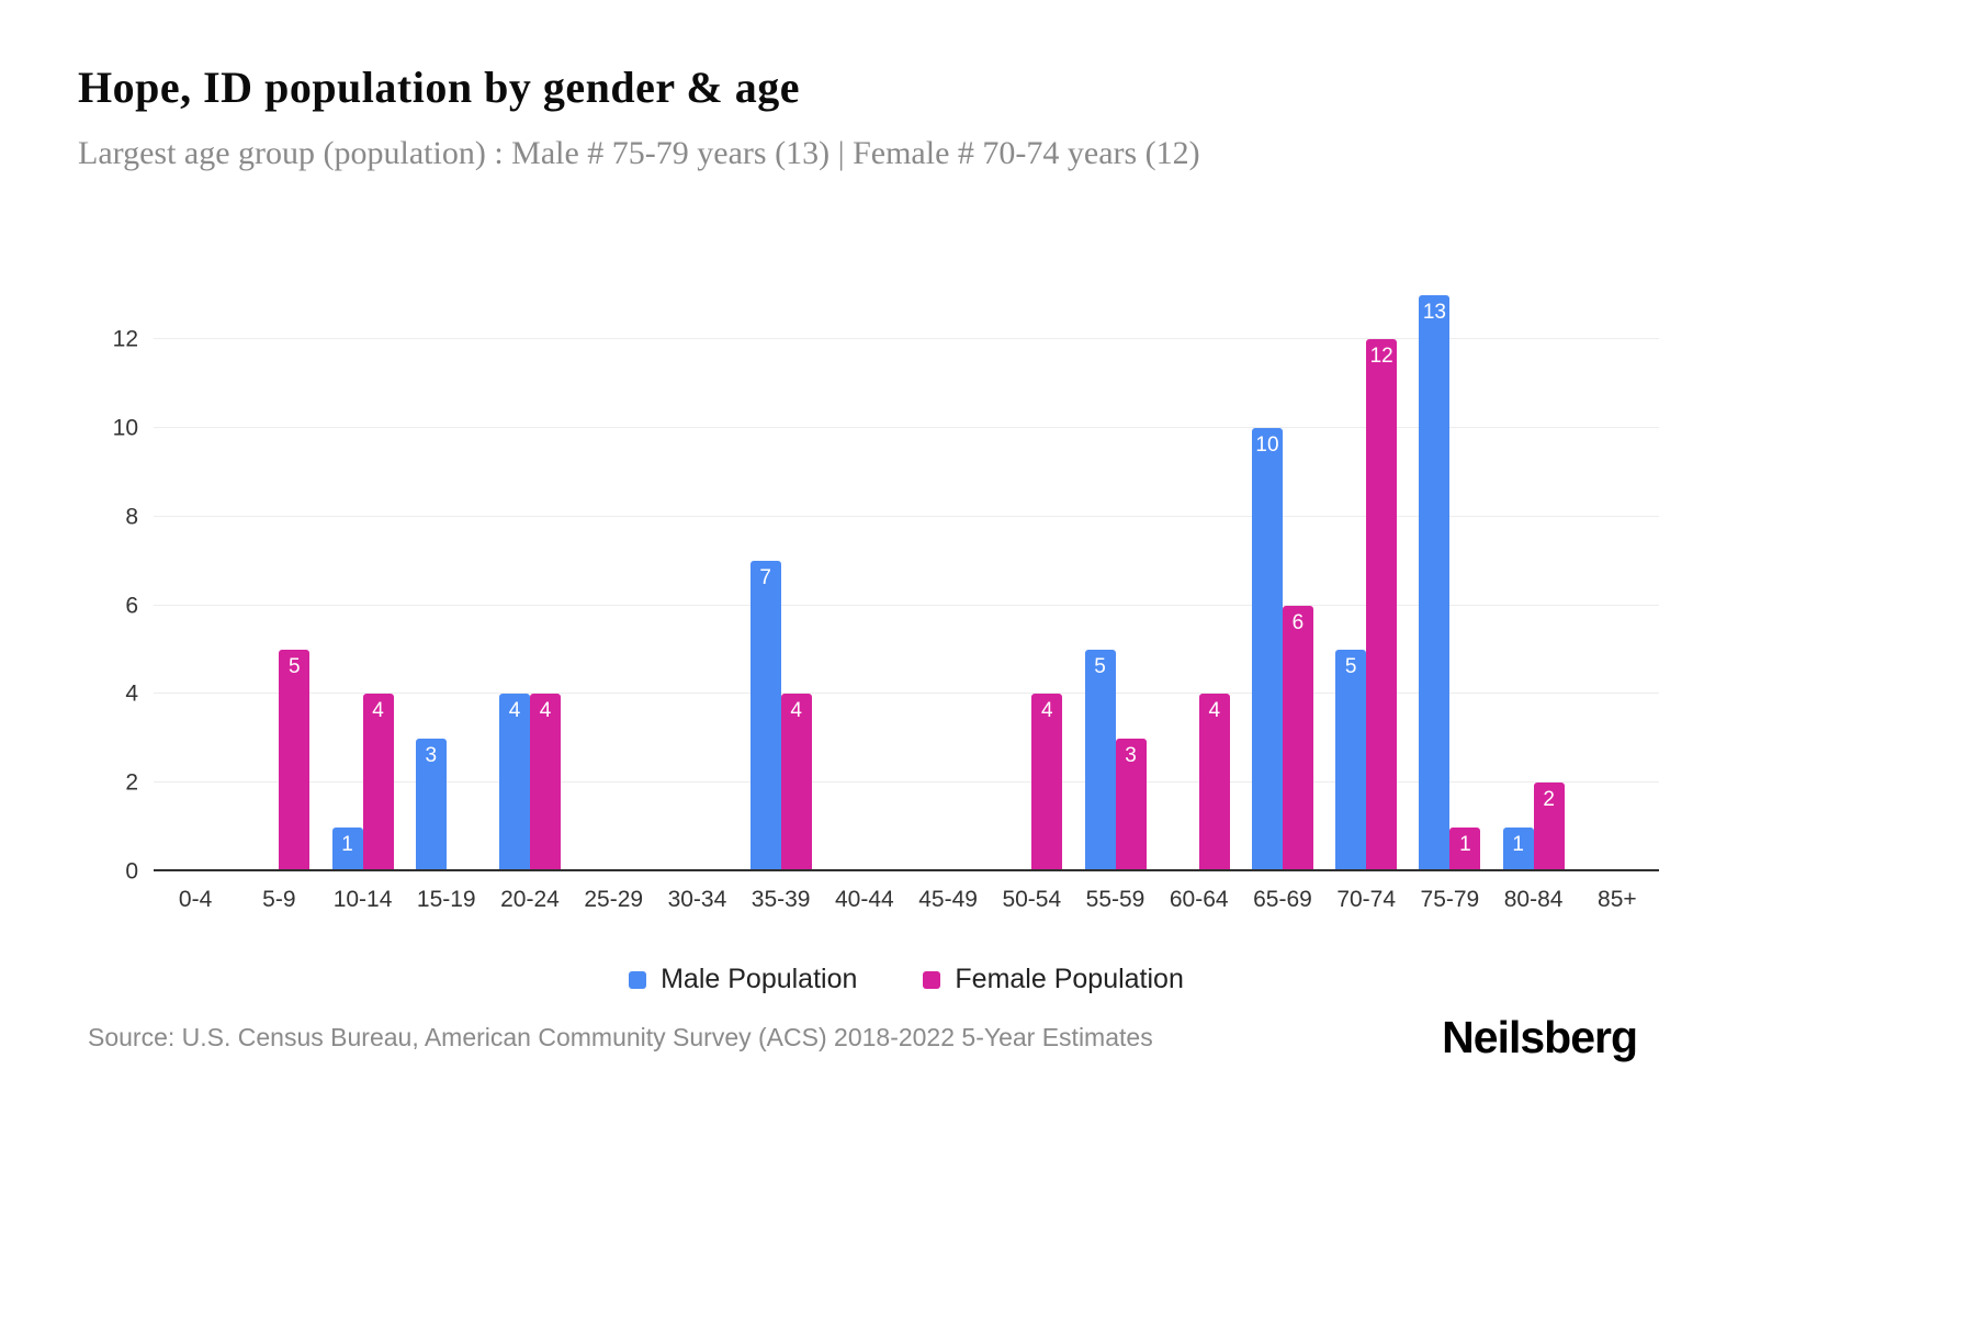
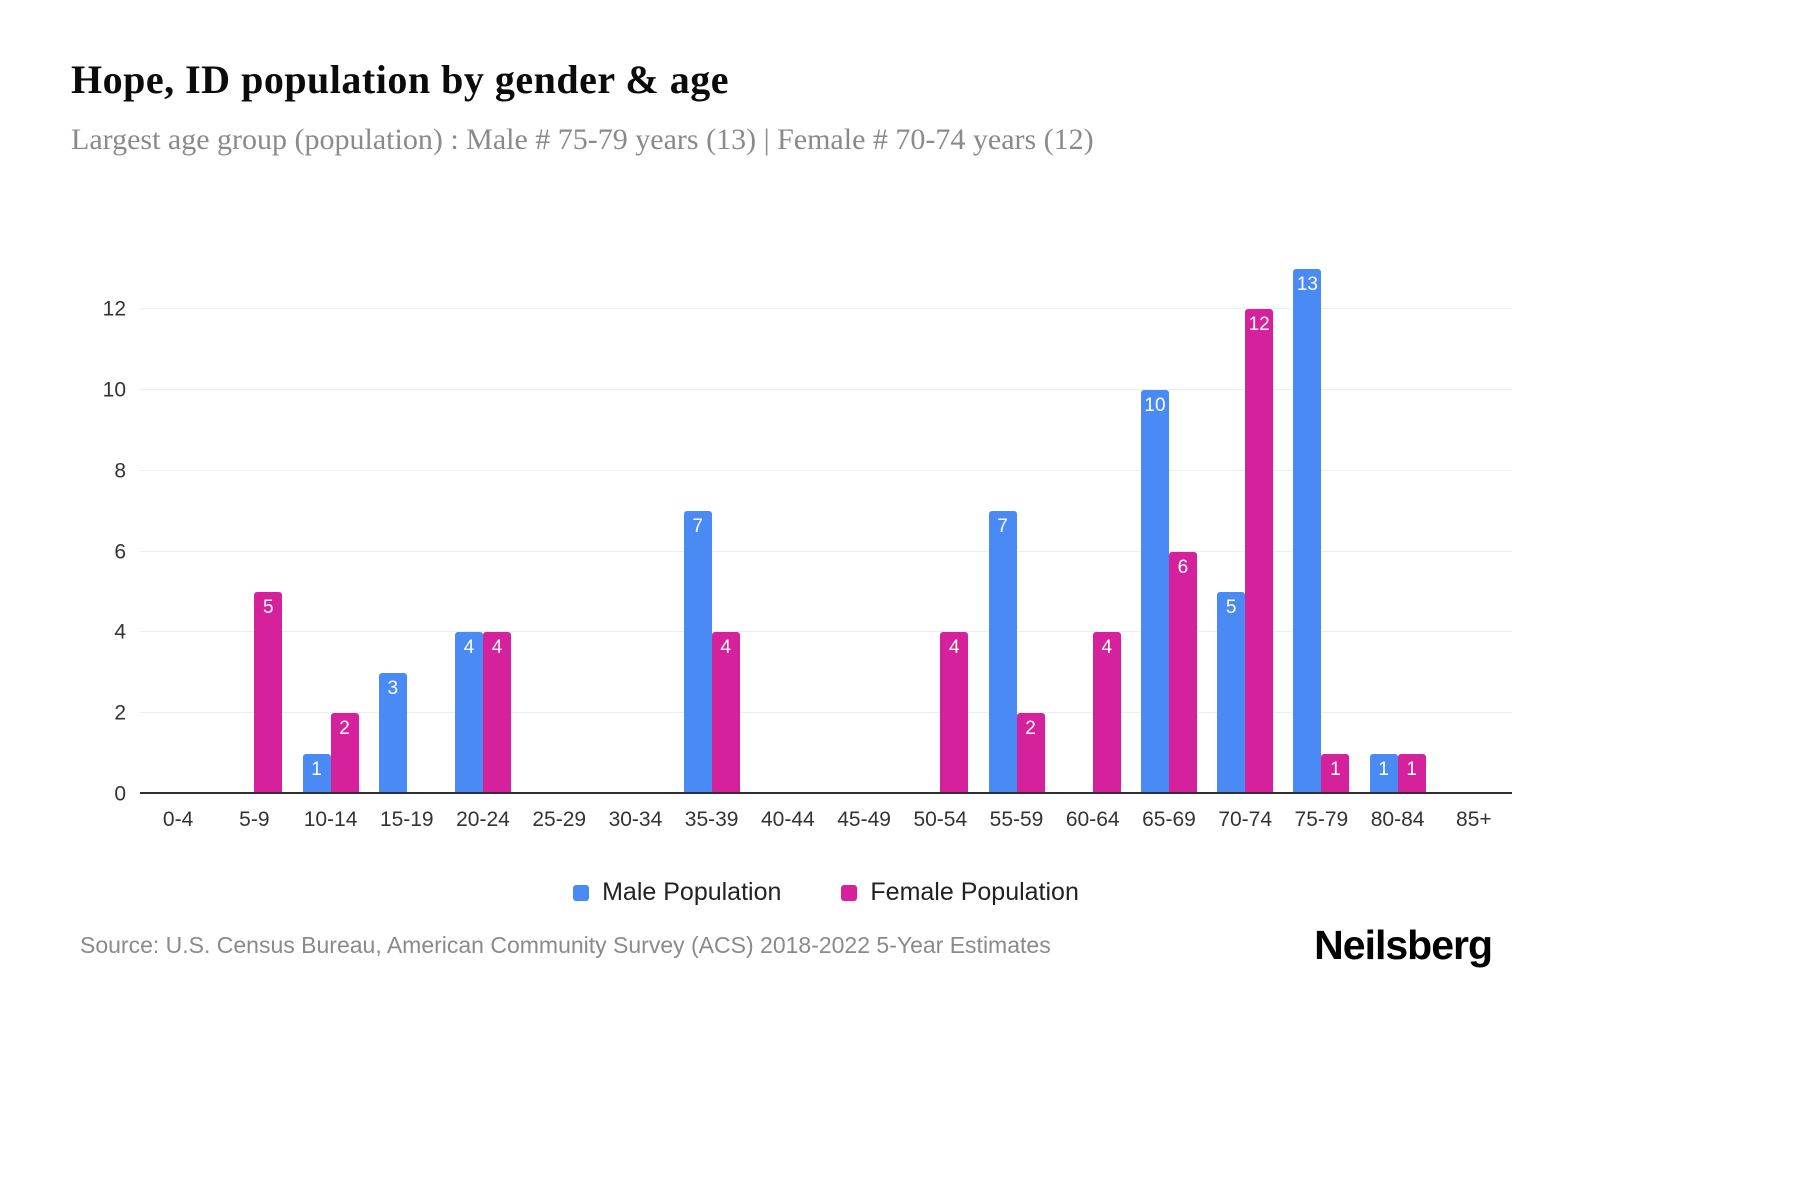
Female Population/10-14: 4 -> 2
Male Population/55-59: 5 -> 7
Female Population/55-59: 3 -> 2
Female Population/80-84: 2 -> 1
